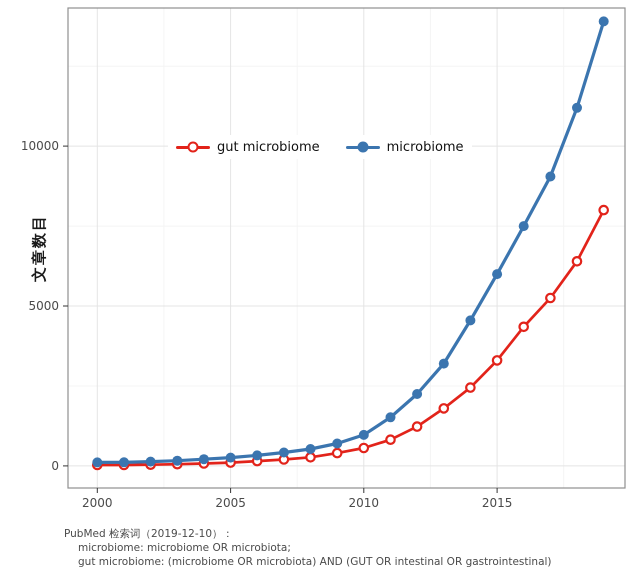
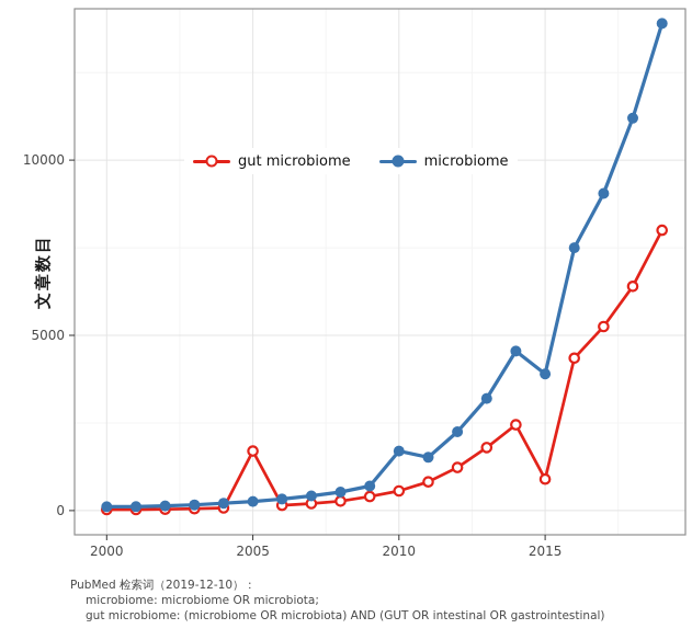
gut microbiome/2005: 100 -> 1700
microbiome/2010: 1000 -> 1700
gut microbiome/2015: 3300 -> 900
microbiome/2015: 6000 -> 3900
